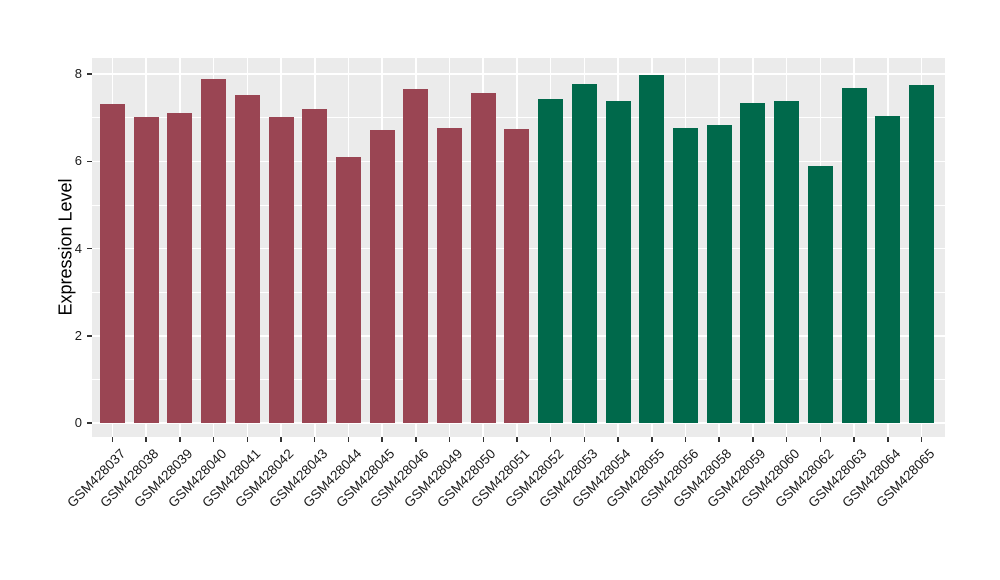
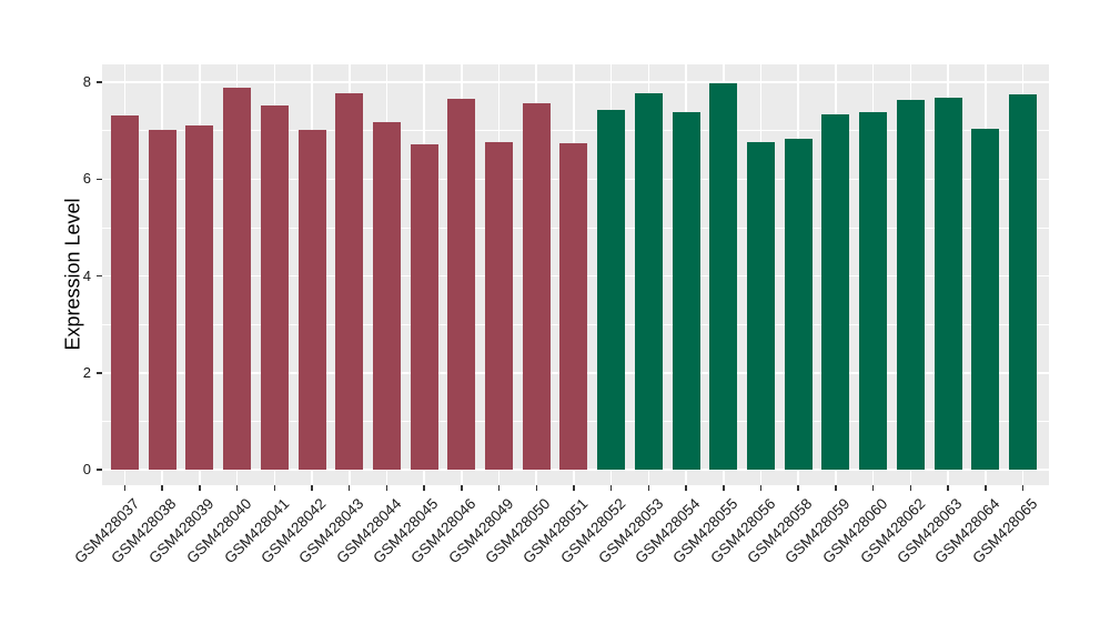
GSM428043: 7.2 -> 7.8
GSM428044: 6.1 -> 7.2
GSM428062: 5.9 -> 7.6
